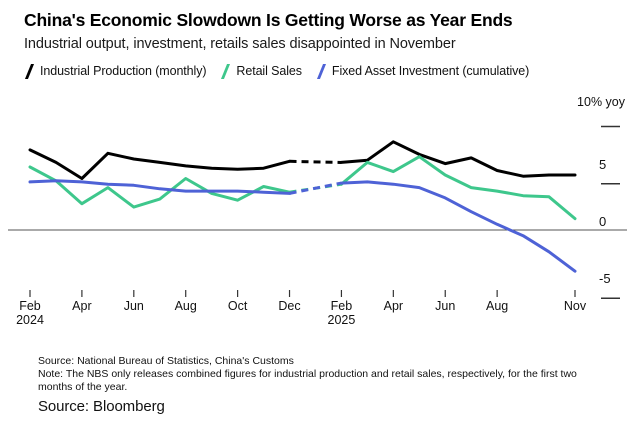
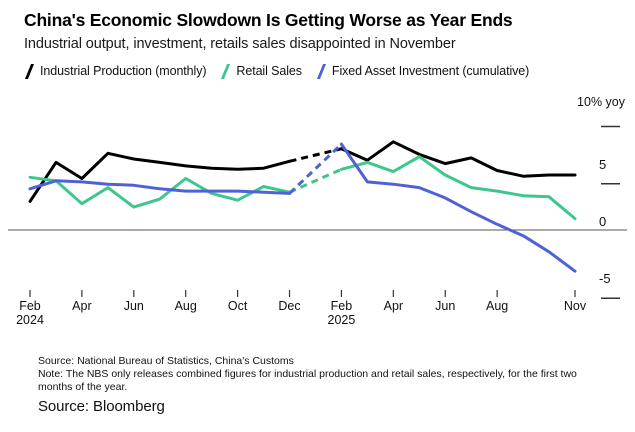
Industrial Production (monthly)/Feb 2024: 7.0 -> 2.5
Retail Sales/Feb 2024: 5.5 -> 4.6
Fixed Asset Investment (cumulative)/Feb 2024: 4.2 -> 3.6
Industrial Production (monthly)/Feb 2025: 5.9 -> 7.1
Retail Sales/Feb 2025: 4.0 -> 5.3
Fixed Asset Investment (cumulative)/Feb 2025: 4.1 -> 7.5
